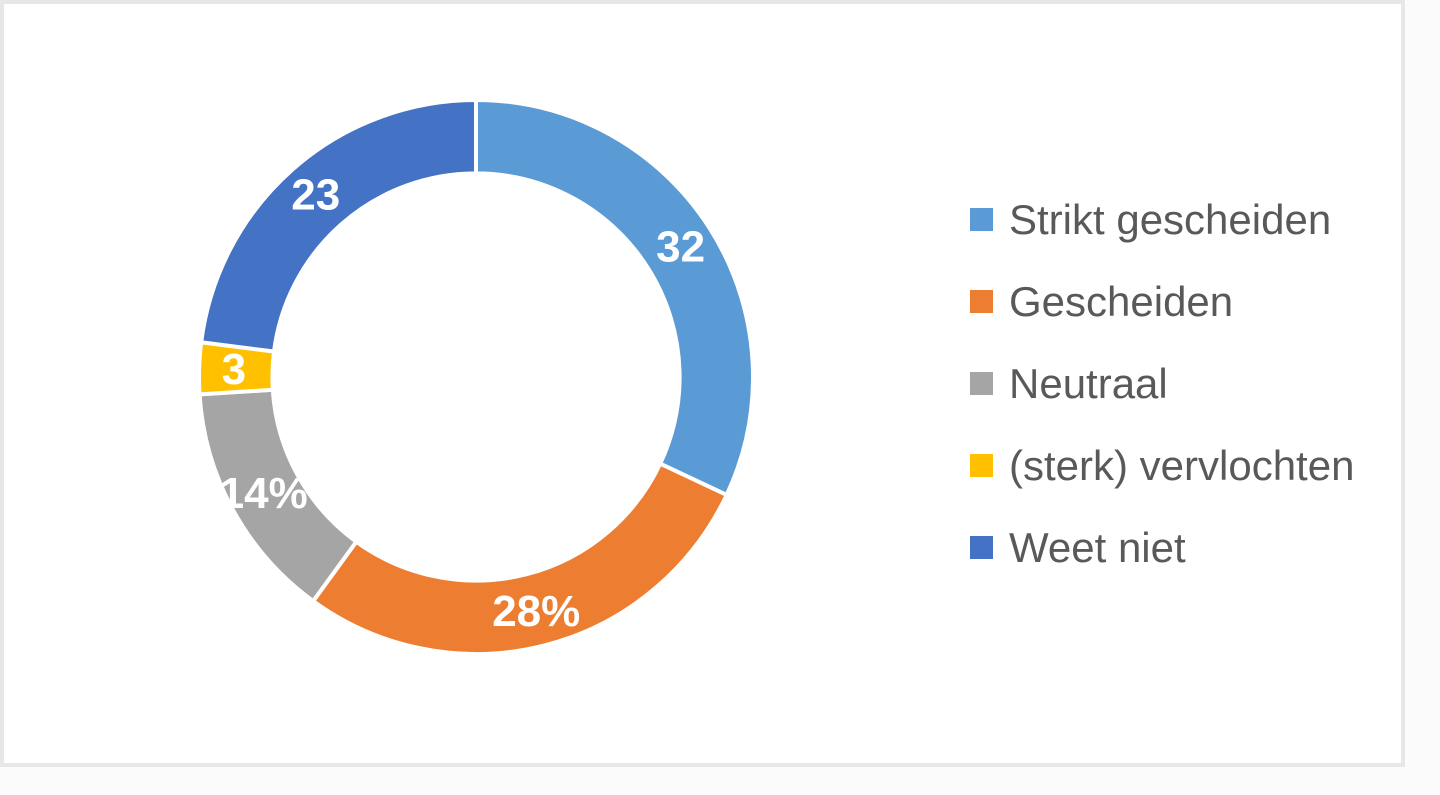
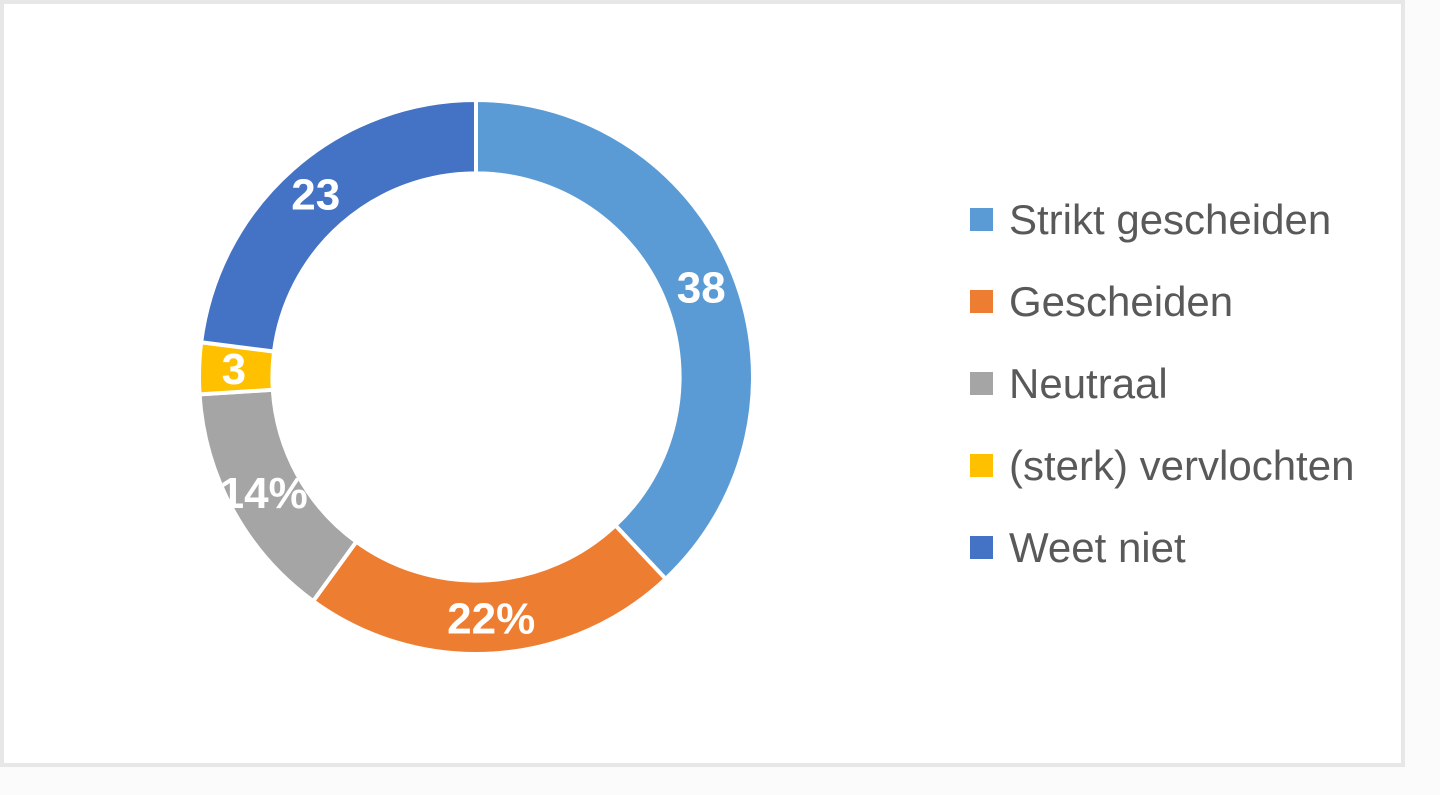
Strikt gescheiden: 32 -> 38
Gescheiden: 28% -> 22%
